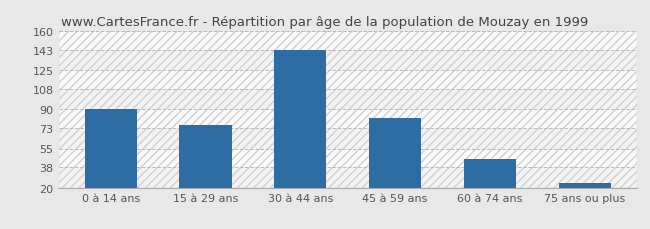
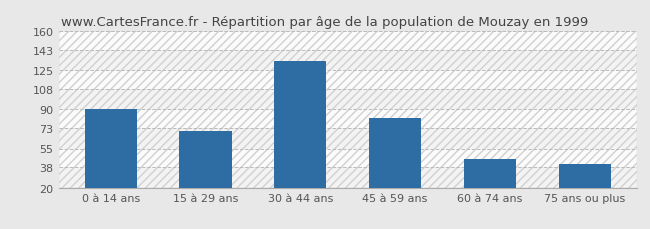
15 à 29 ans: 76 -> 71
30 à 44 ans: 143 -> 133
75 ans ou plus: 24 -> 41
